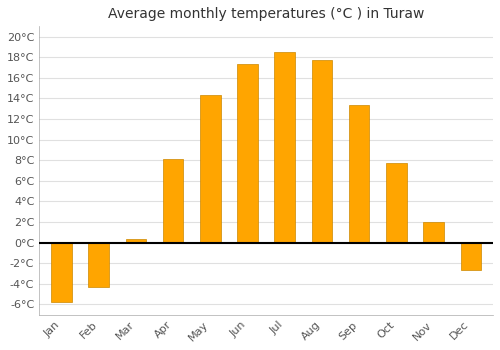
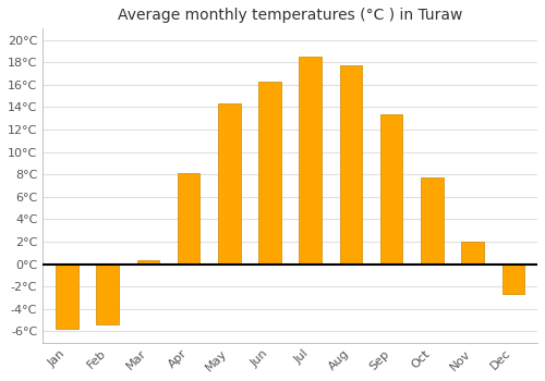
Feb: -4.3°C -> -5.4°C
Jun: 17.3°C -> 16.3°C
